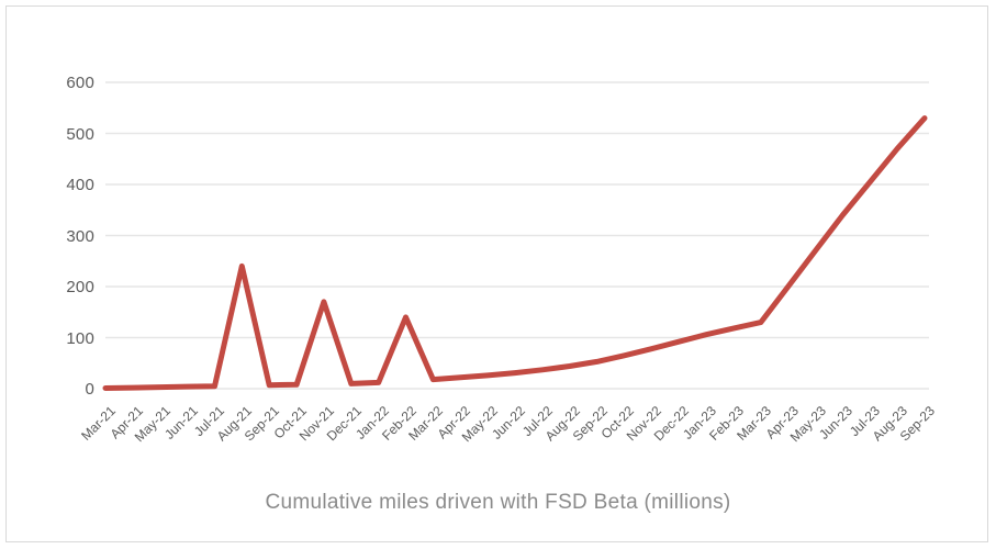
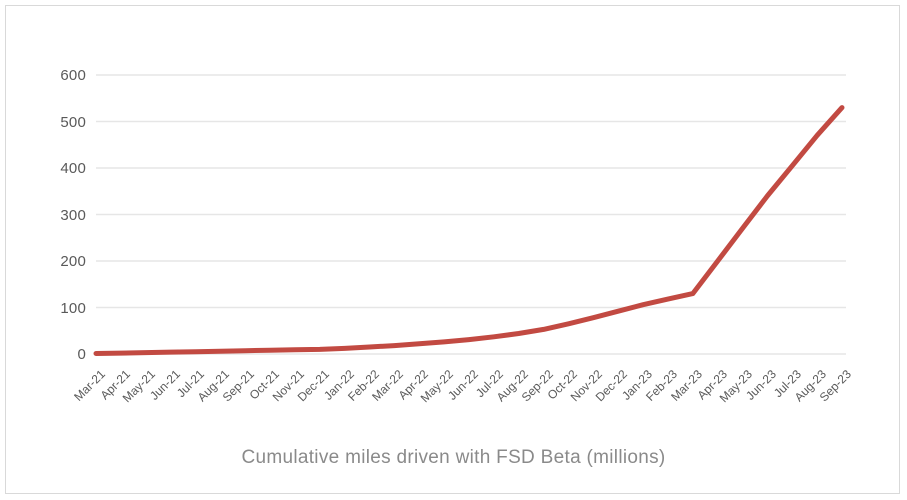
Aug-21: 240 -> 10
Nov-21: 170 -> 10
Feb-22: 140 -> 20
